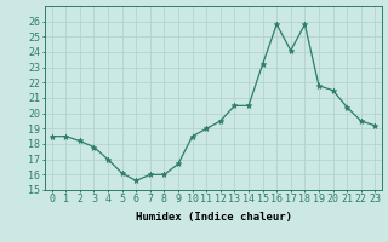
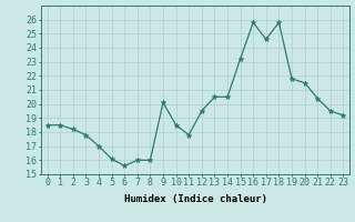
9: 16.7 -> 20.1
11: 19.0 -> 17.8
17: 24.1 -> 24.6
